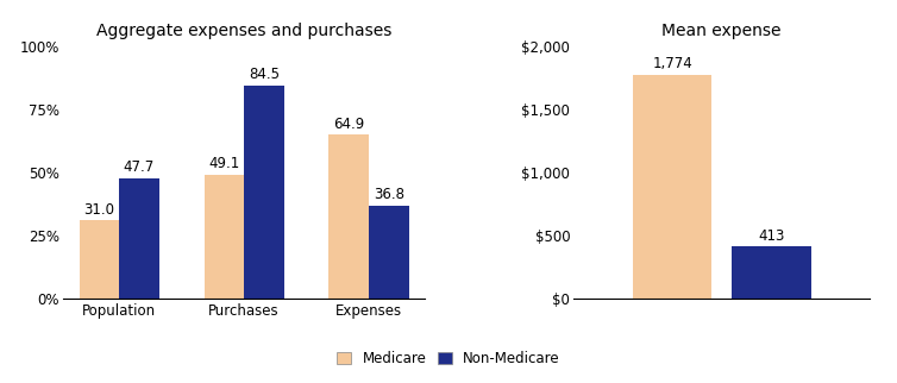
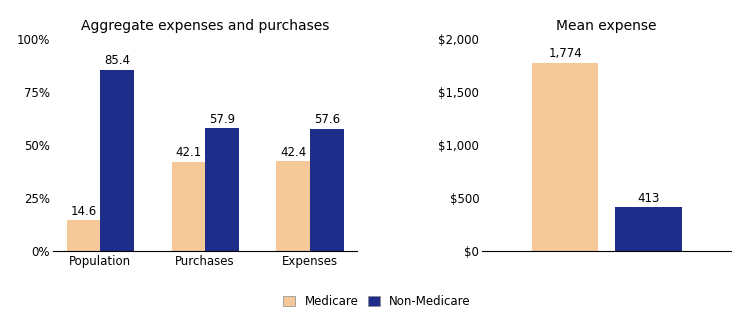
Aggregate expenses and purchases/Medicare/Population: 31.0 -> 14.6
Aggregate expenses and purchases/Non-Medicare/Population: 47.7 -> 85.4
Aggregate expenses and purchases/Medicare/Purchases: 49.1 -> 42.1
Aggregate expenses and purchases/Non-Medicare/Purchases: 84.5 -> 57.9
Aggregate expenses and purchases/Medicare/Expenses: 64.9 -> 42.4
Aggregate expenses and purchases/Non-Medicare/Expenses: 36.8 -> 57.6
